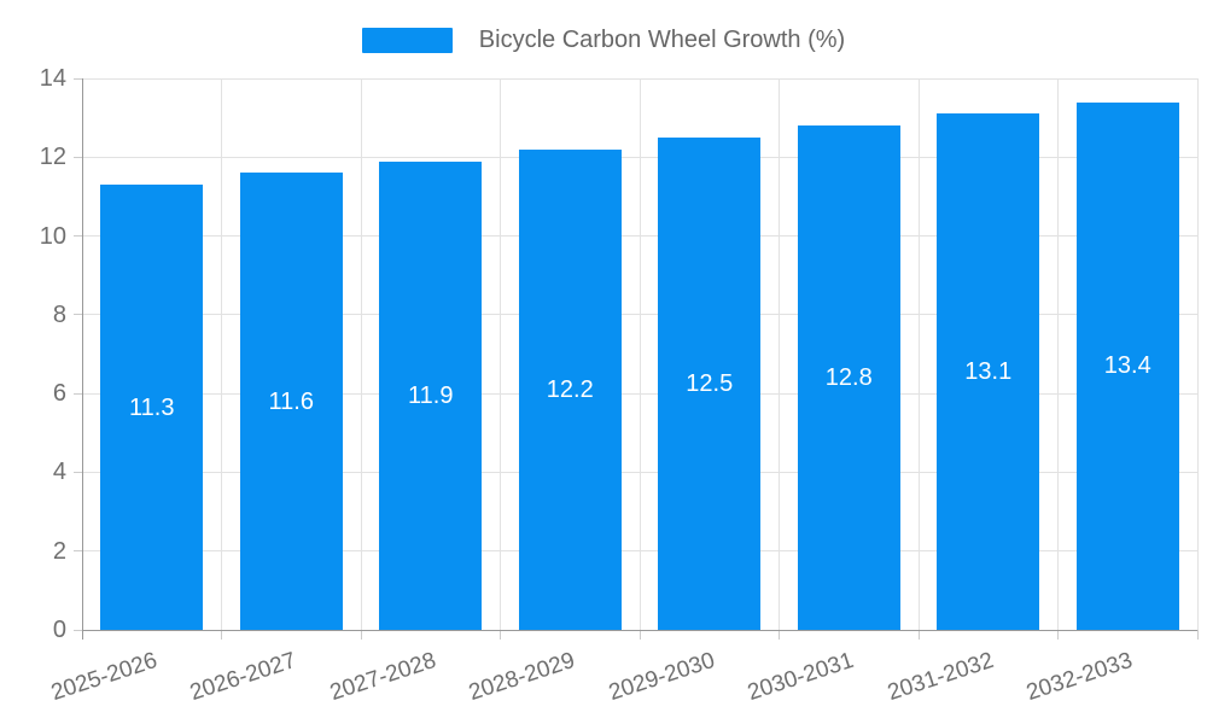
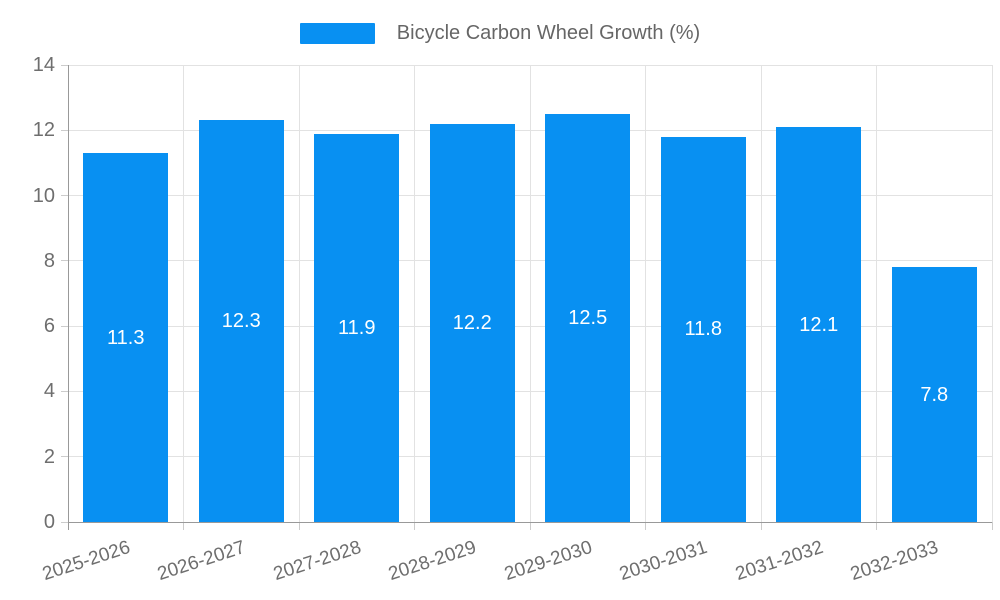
2026-2027: 11.6 -> 12.3
2030-2031: 12.8 -> 11.8
2031-2032: 13.1 -> 12.1
2032-2033: 13.4 -> 7.8
